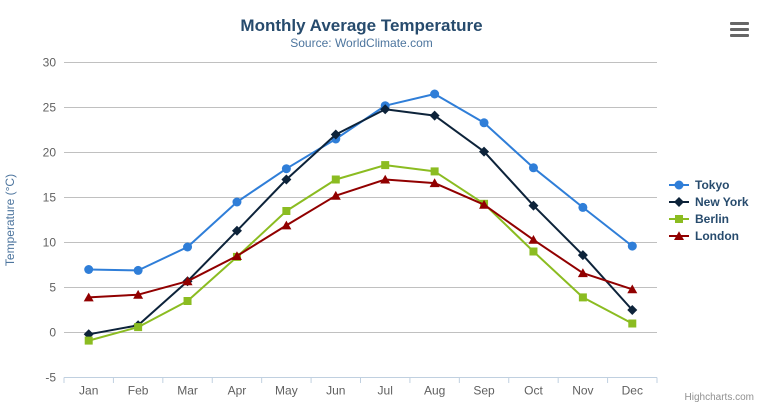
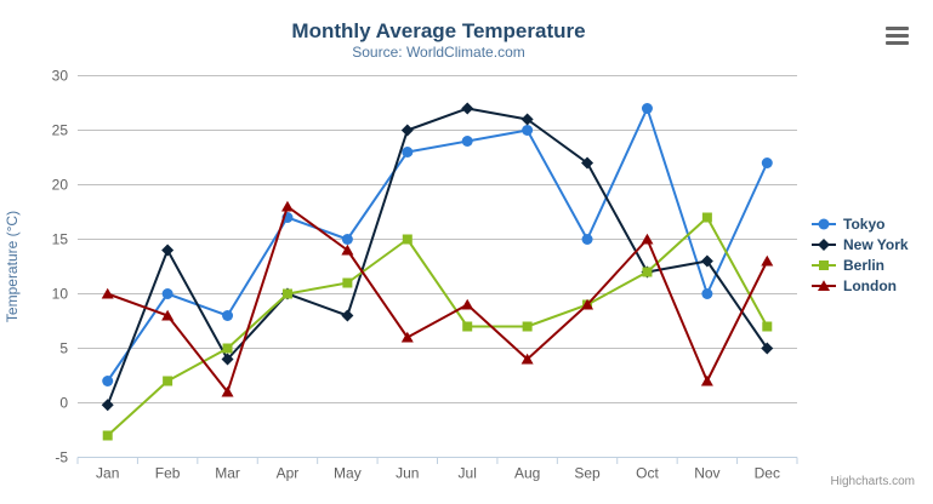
Tokyo/Jan: 7 -> 2
Berlin/Jan: -1 -> -3
London/Jan: 4 -> 10
Tokyo/Feb: 7 -> 10
New York/Feb: 1 -> 14
Berlin/Feb: 1 -> 2
London/Feb: 4 -> 8
Tokyo/Mar: 10 -> 8
New York/Mar: 6 -> 4
Berlin/Mar: 4 -> 5
London/Mar: 6 -> 1
Tokyo/Apr: 14 -> 17
New York/Apr: 11 -> 10
Berlin/Apr: 8 -> 10
London/Apr: 8 -> 18
Tokyo/May: 18 -> 15
New York/May: 17 -> 8
Berlin/May: 14 -> 11
London/May: 12 -> 14
Tokyo/Jun: 22 -> 23
New York/Jun: 22 -> 25
Berlin/Jun: 17 -> 15
London/Jun: 15 -> 6
Tokyo/Jul: 25 -> 24
New York/Jul: 25 -> 27
Berlin/Jul: 19 -> 7
London/Jul: 17 -> 9
Tokyo/Aug: 26 -> 25
New York/Aug: 24 -> 26
Berlin/Aug: 18 -> 7
London/Aug: 17 -> 4
Tokyo/Sep: 23 -> 15
New York/Sep: 20 -> 22
Berlin/Sep: 14 -> 9
London/Sep: 14 -> 9
Tokyo/Oct: 18 -> 27
New York/Oct: 14 -> 12
Berlin/Oct: 9 -> 12
London/Oct: 10 -> 15
Tokyo/Nov: 14 -> 10
New York/Nov: 9 -> 13
Berlin/Nov: 4 -> 17
London/Nov: 7 -> 2
Tokyo/Dec: 10 -> 22
New York/Dec: 2 -> 5
Berlin/Dec: 1 -> 7
London/Dec: 5 -> 13
